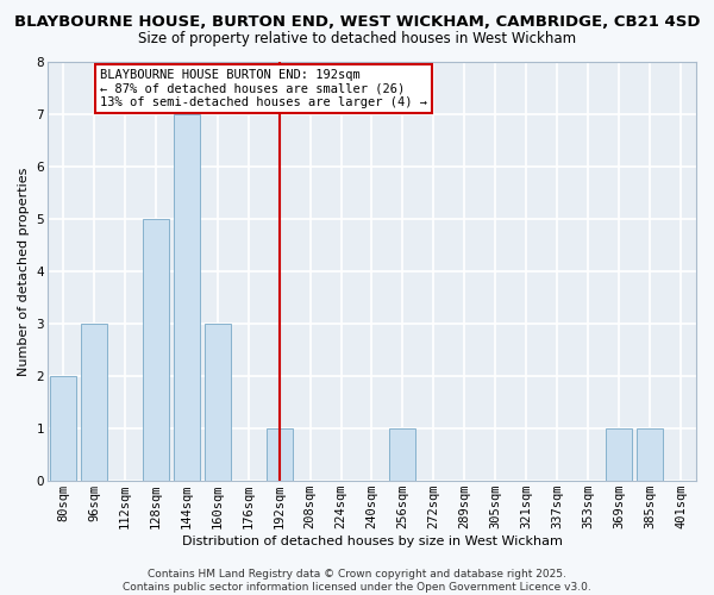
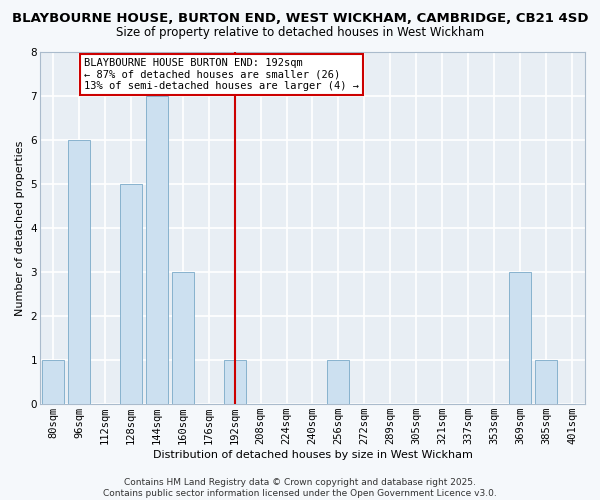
80sqm: 2 -> 1
96sqm: 3 -> 6
369sqm: 1 -> 3
